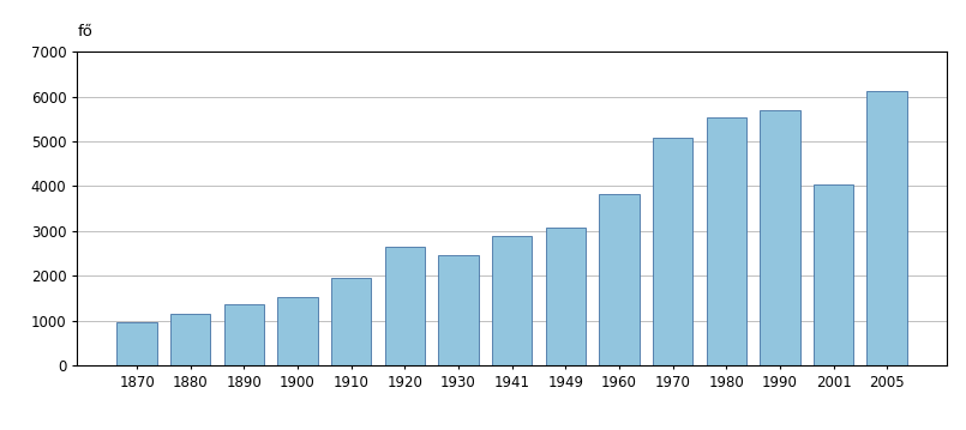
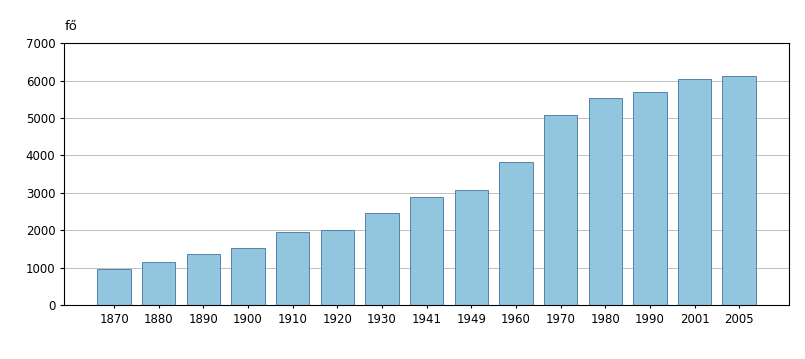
1920: 2650 -> 2020
2001: 4050 -> 6030
